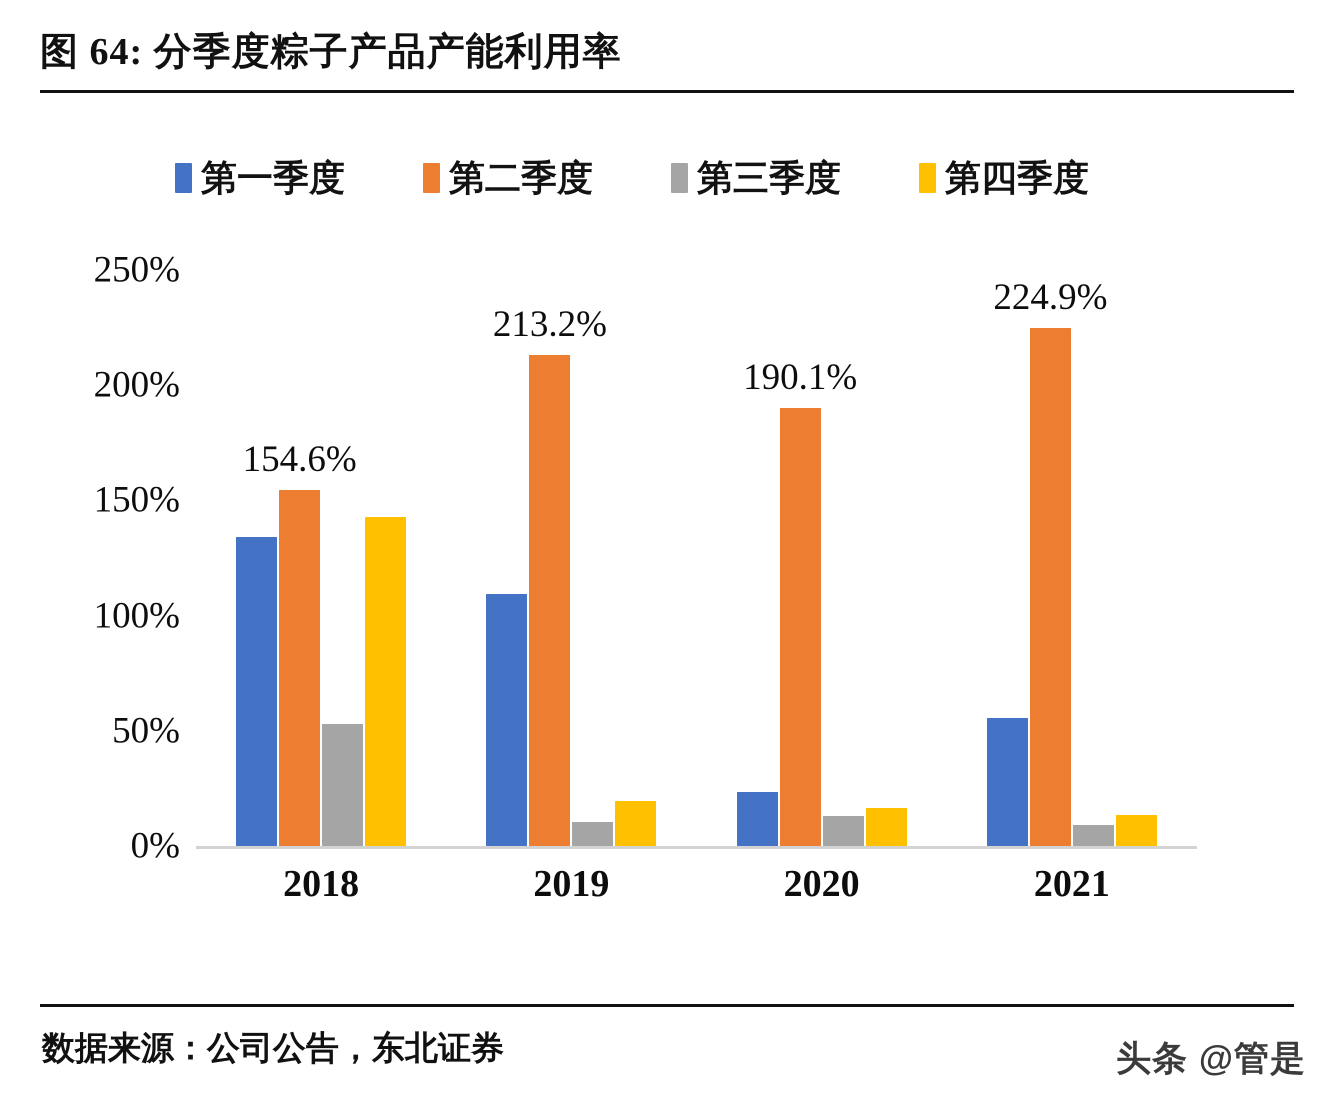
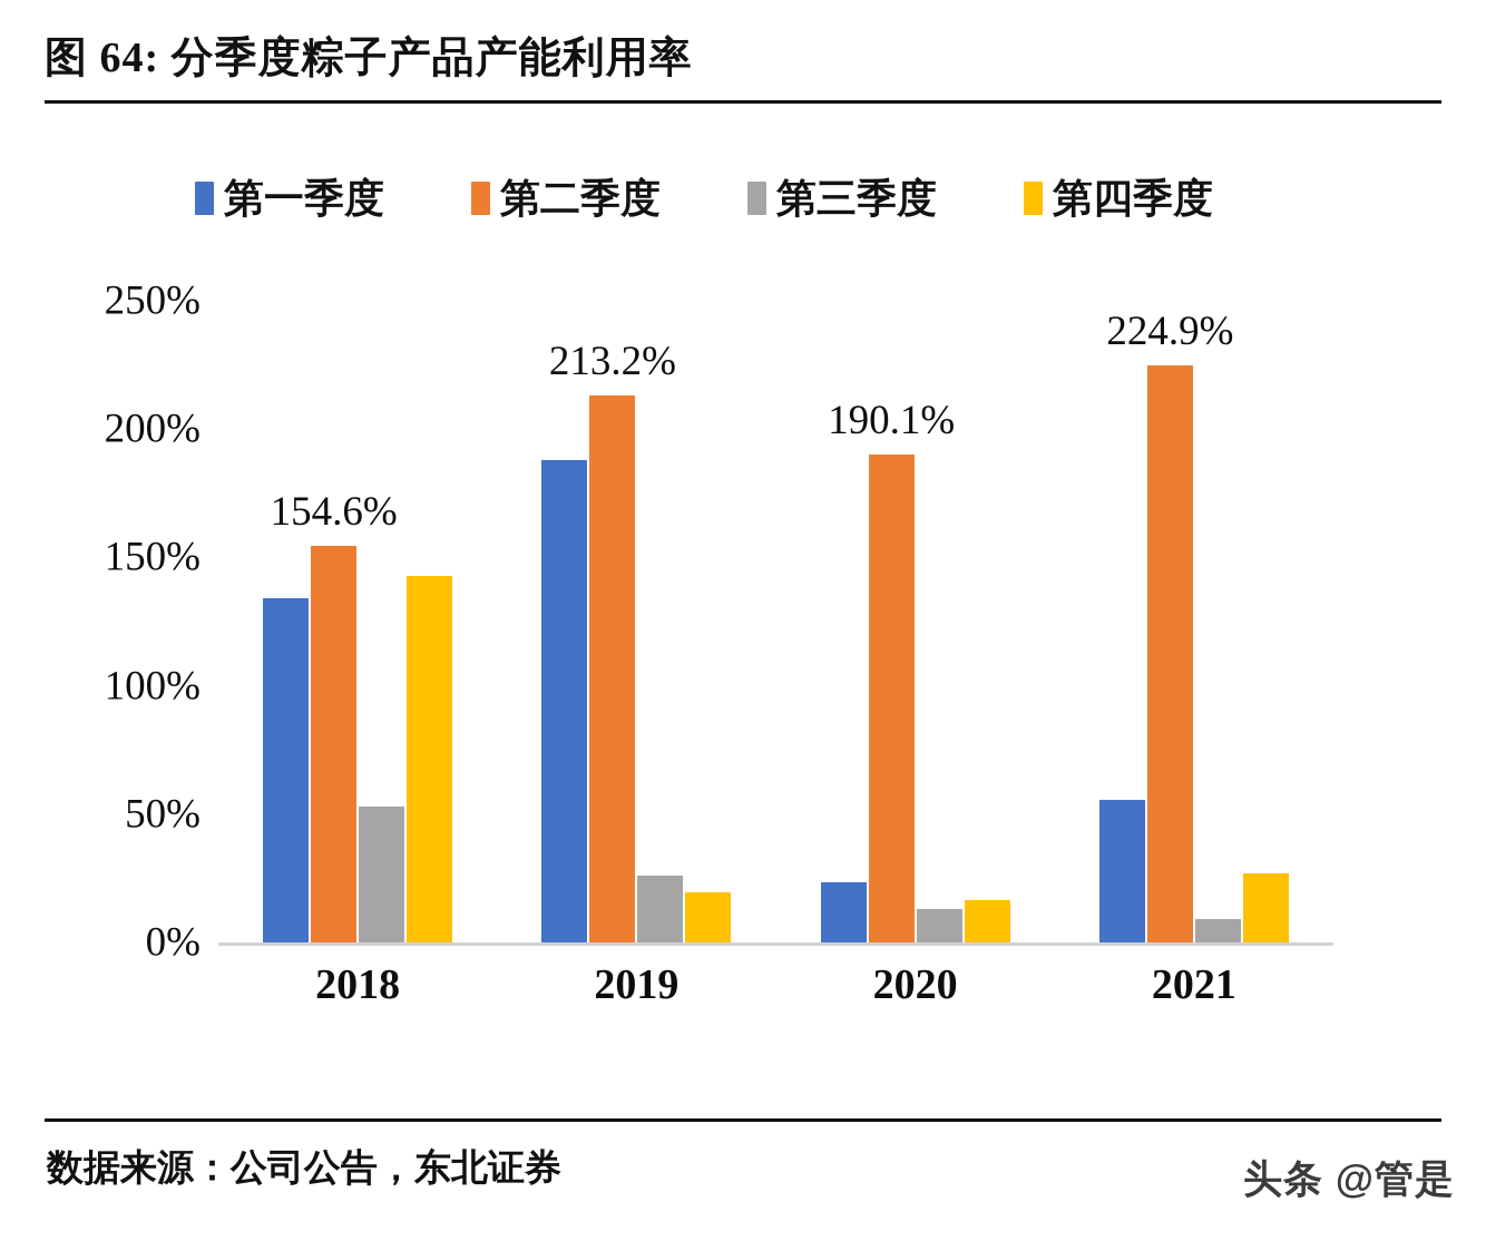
第一季度/2019: 110% -> 188%
第三季度/2019: 10% -> 26%
第四季度/2021: 14% -> 27%
